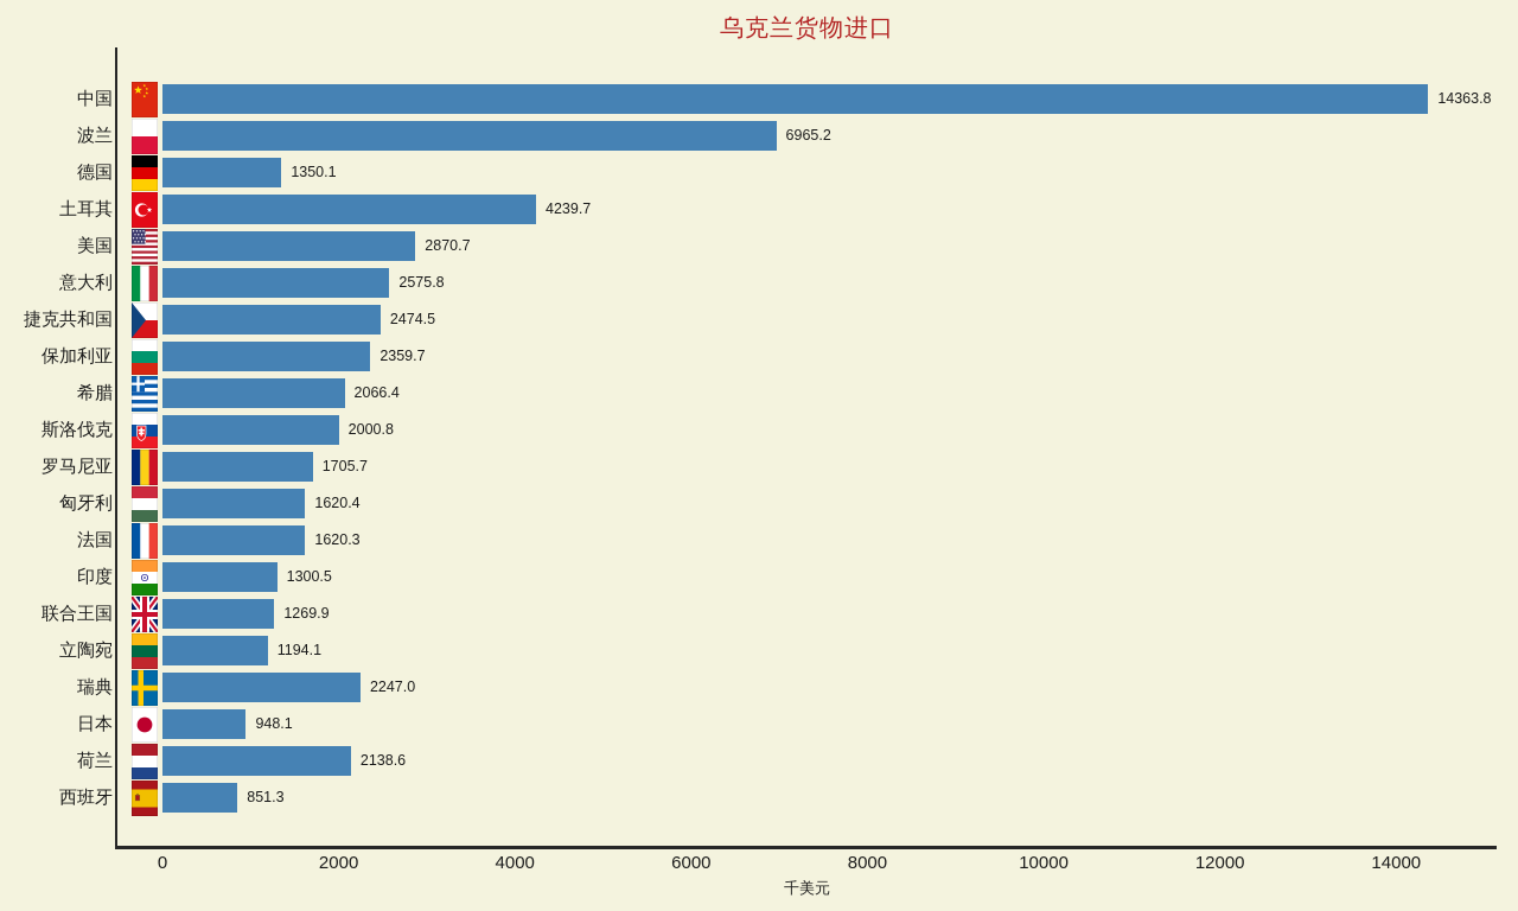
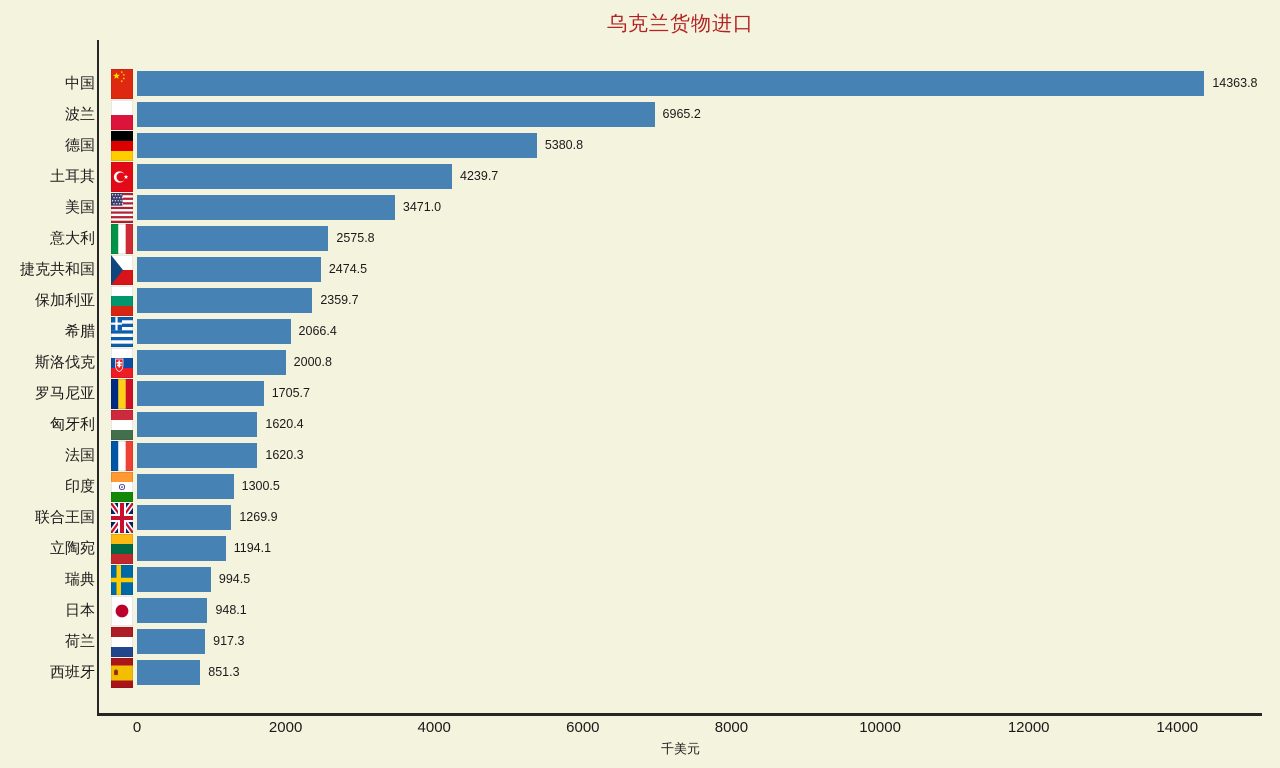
德国: 1350.1 -> 5380.8
美国: 2870.7 -> 3471.0
瑞典: 2247.0 -> 994.5
荷兰: 2138.6 -> 917.3
